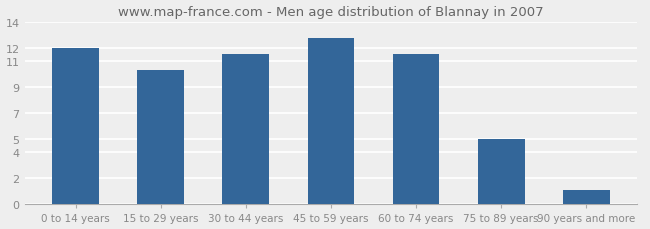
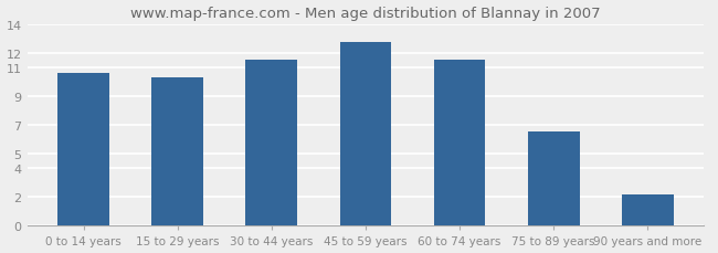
0 to 14 years: 12.0 -> 10.6
75 to 89 years: 5.0 -> 6.5
90 years and more: 1.1 -> 2.2
